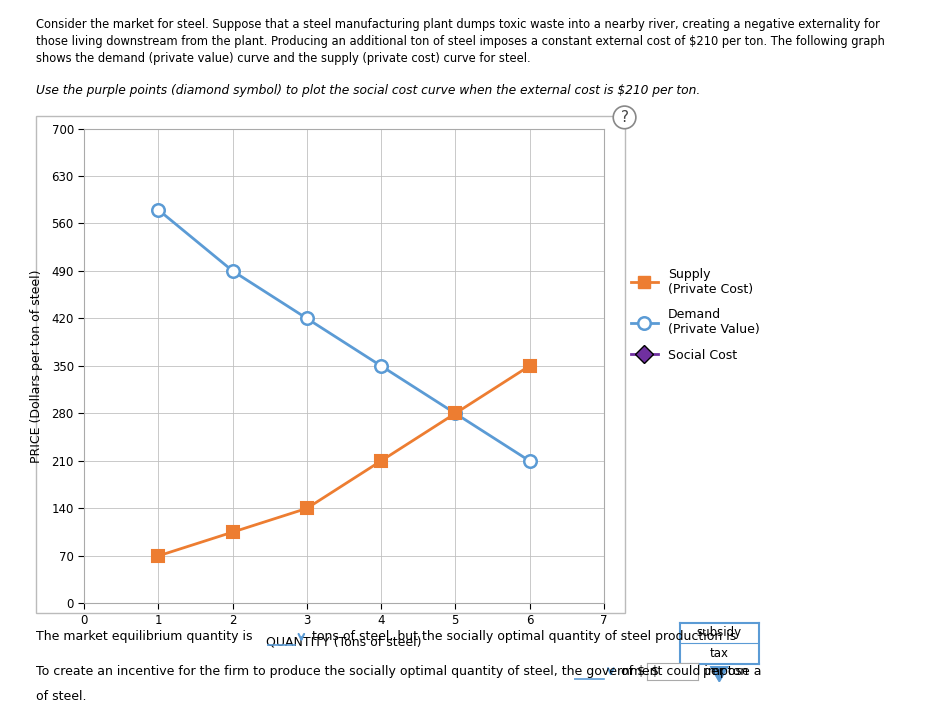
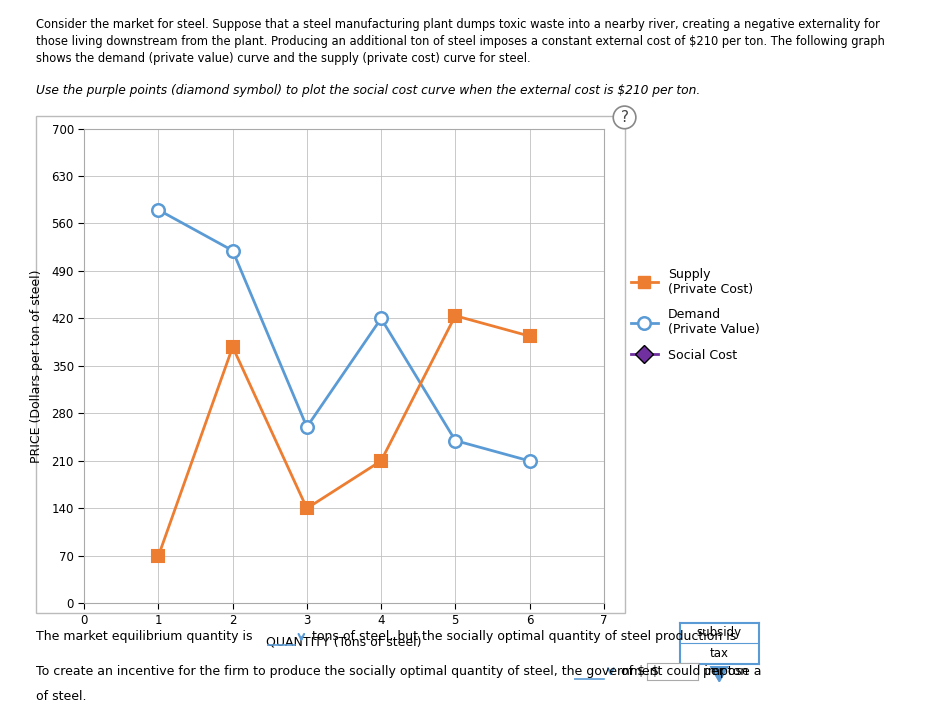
Demand (Private Value)/2: 490 -> 520
Supply (Private Cost)/2: 105 -> 378
Demand (Private Value)/3: 420 -> 260
Demand (Private Value)/4: 350 -> 420
Demand (Private Value)/5: 280 -> 240
Supply (Private Cost)/5: 280 -> 424
Supply (Private Cost)/6: 350 -> 394
